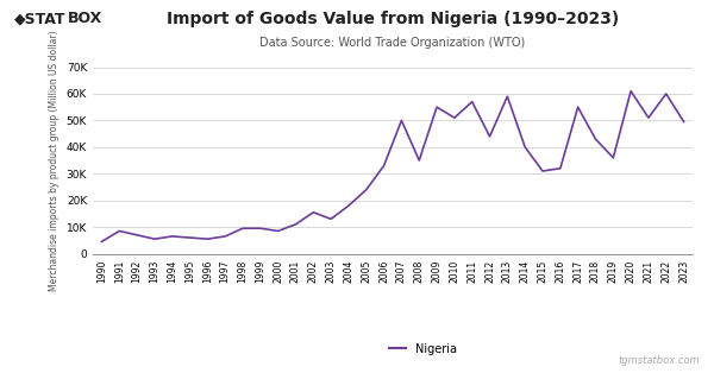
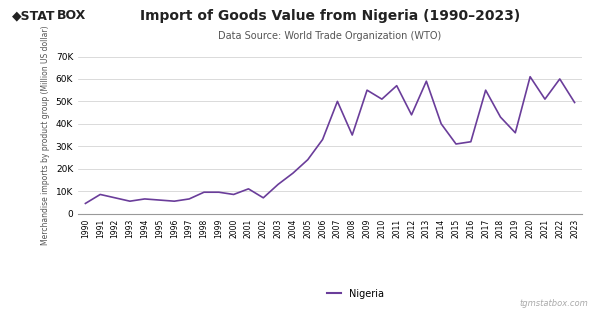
2002: 15.5K -> 7.0K
